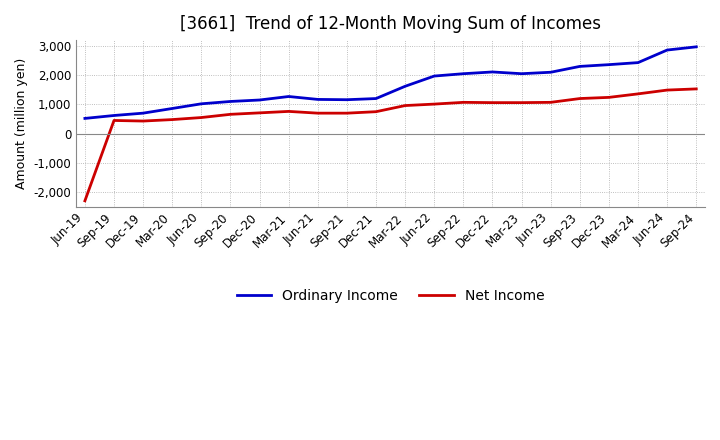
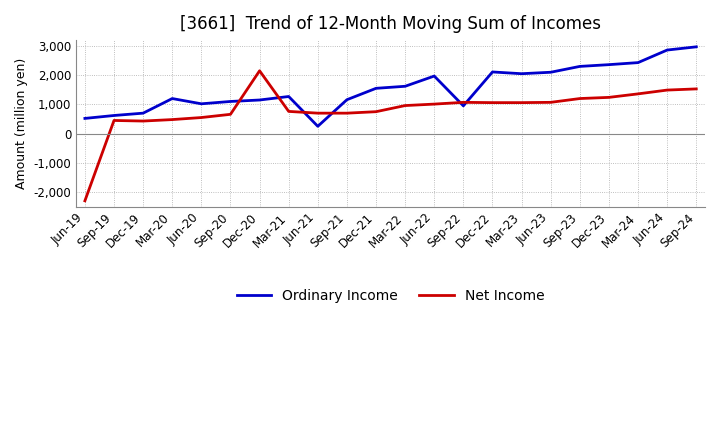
Ordinary Income/Mar-20: 860 -> 1,200
Net Income/Dec-20: 710 -> 2,150
Ordinary Income/Jun-21: 1,170 -> 250
Ordinary Income/Dec-21: 1,200 -> 1,550
Ordinary Income/Sep-22: 2,050 -> 950
